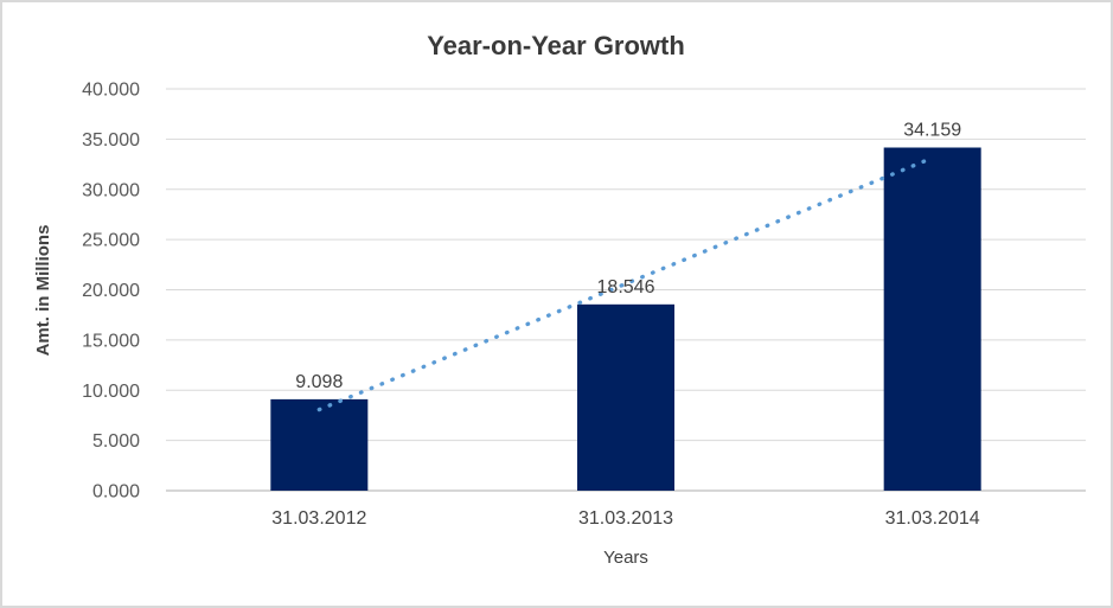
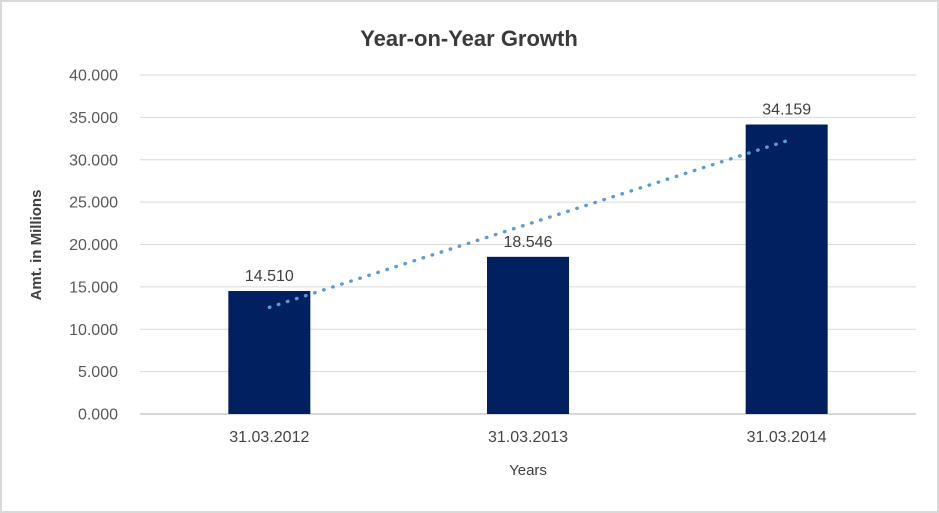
31.03.2012: 9.098 -> 14.510
